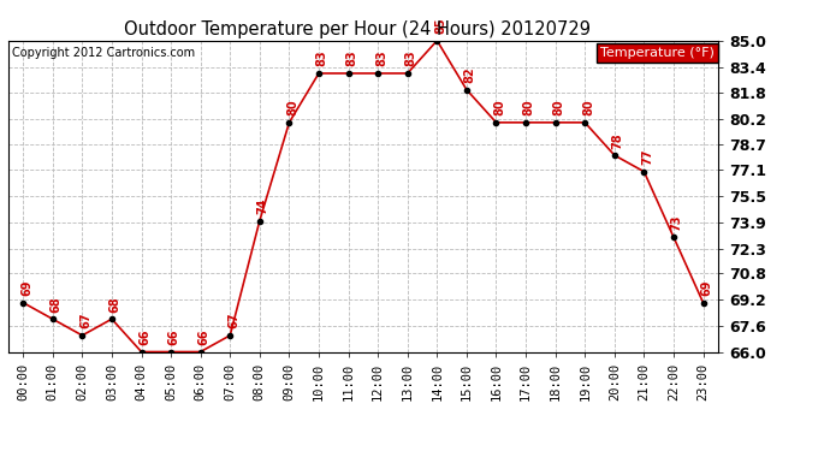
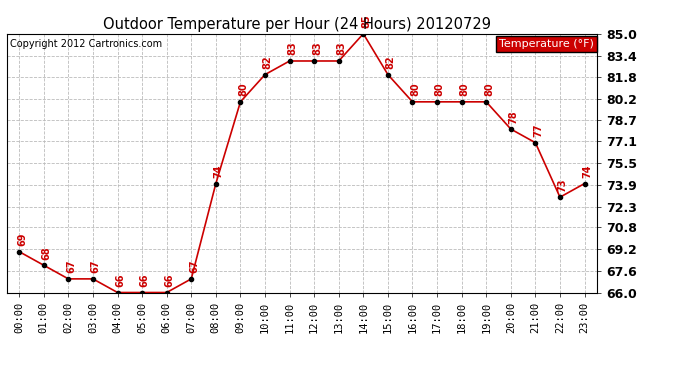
03:00: 68 -> 67
10:00: 83 -> 82
23:00: 69 -> 74
